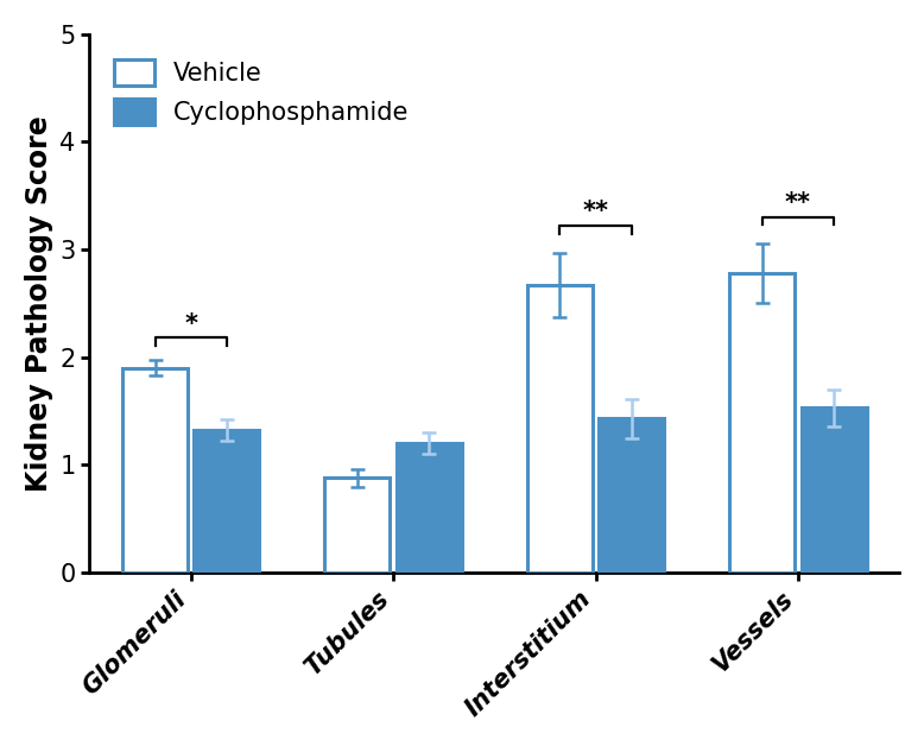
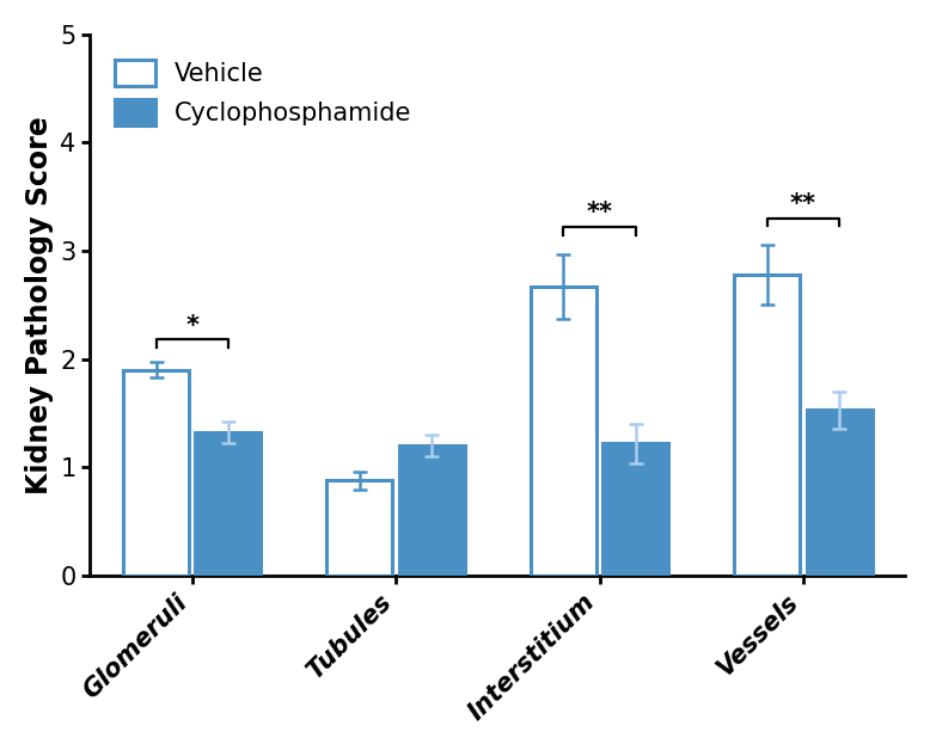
Cyclophosphamide/Interstitium: 1.43 -> 1.22
